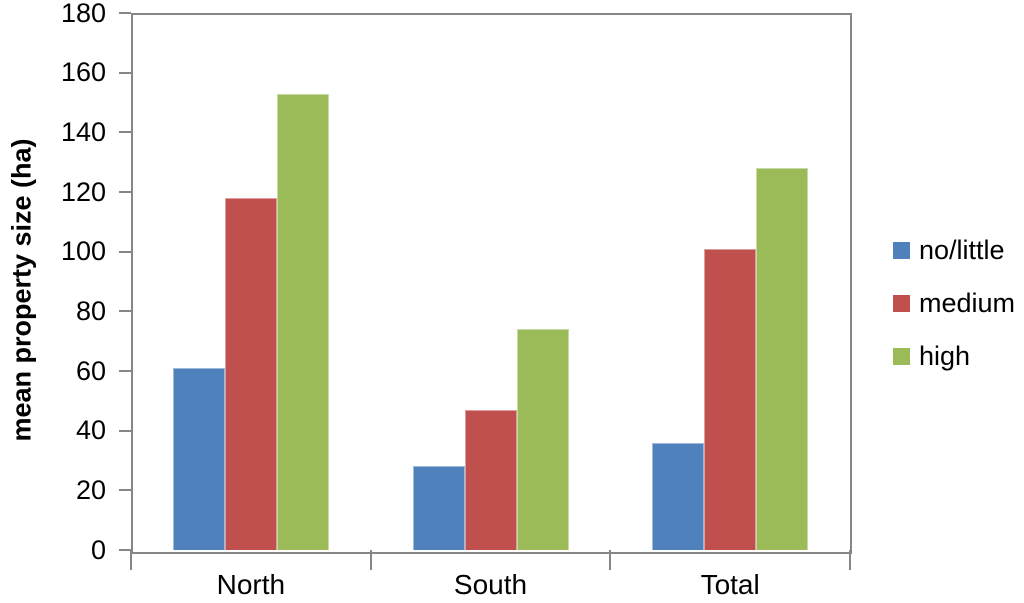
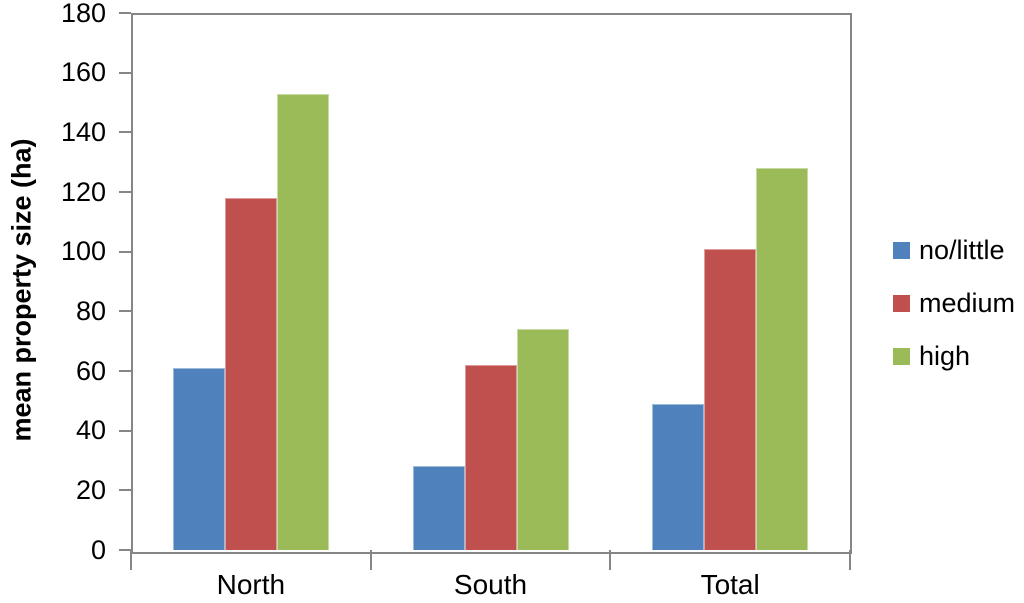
medium/South: 47 -> 62
no/little/Total: 36 -> 49
